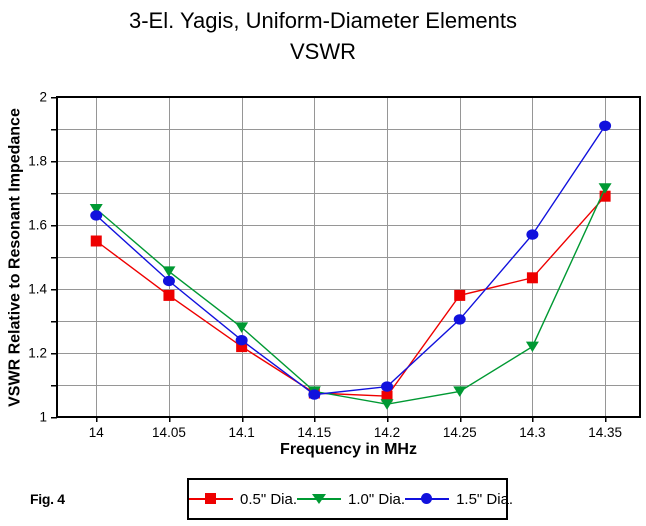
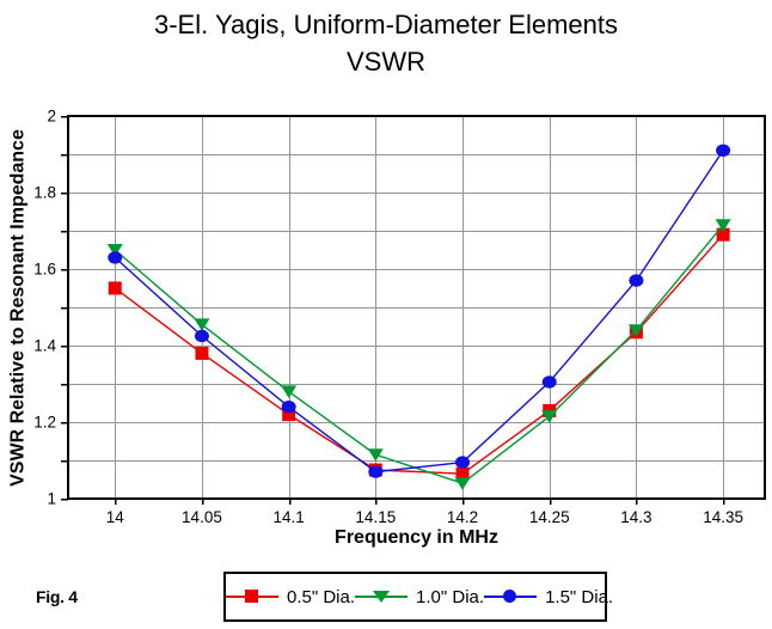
1.0" Dia./14.15: 1.08 -> 1.11
0.5" Dia./14.25: 1.38 -> 1.23
1.0" Dia./14.25: 1.08 -> 1.22
1.0" Dia./14.3: 1.22 -> 1.44
